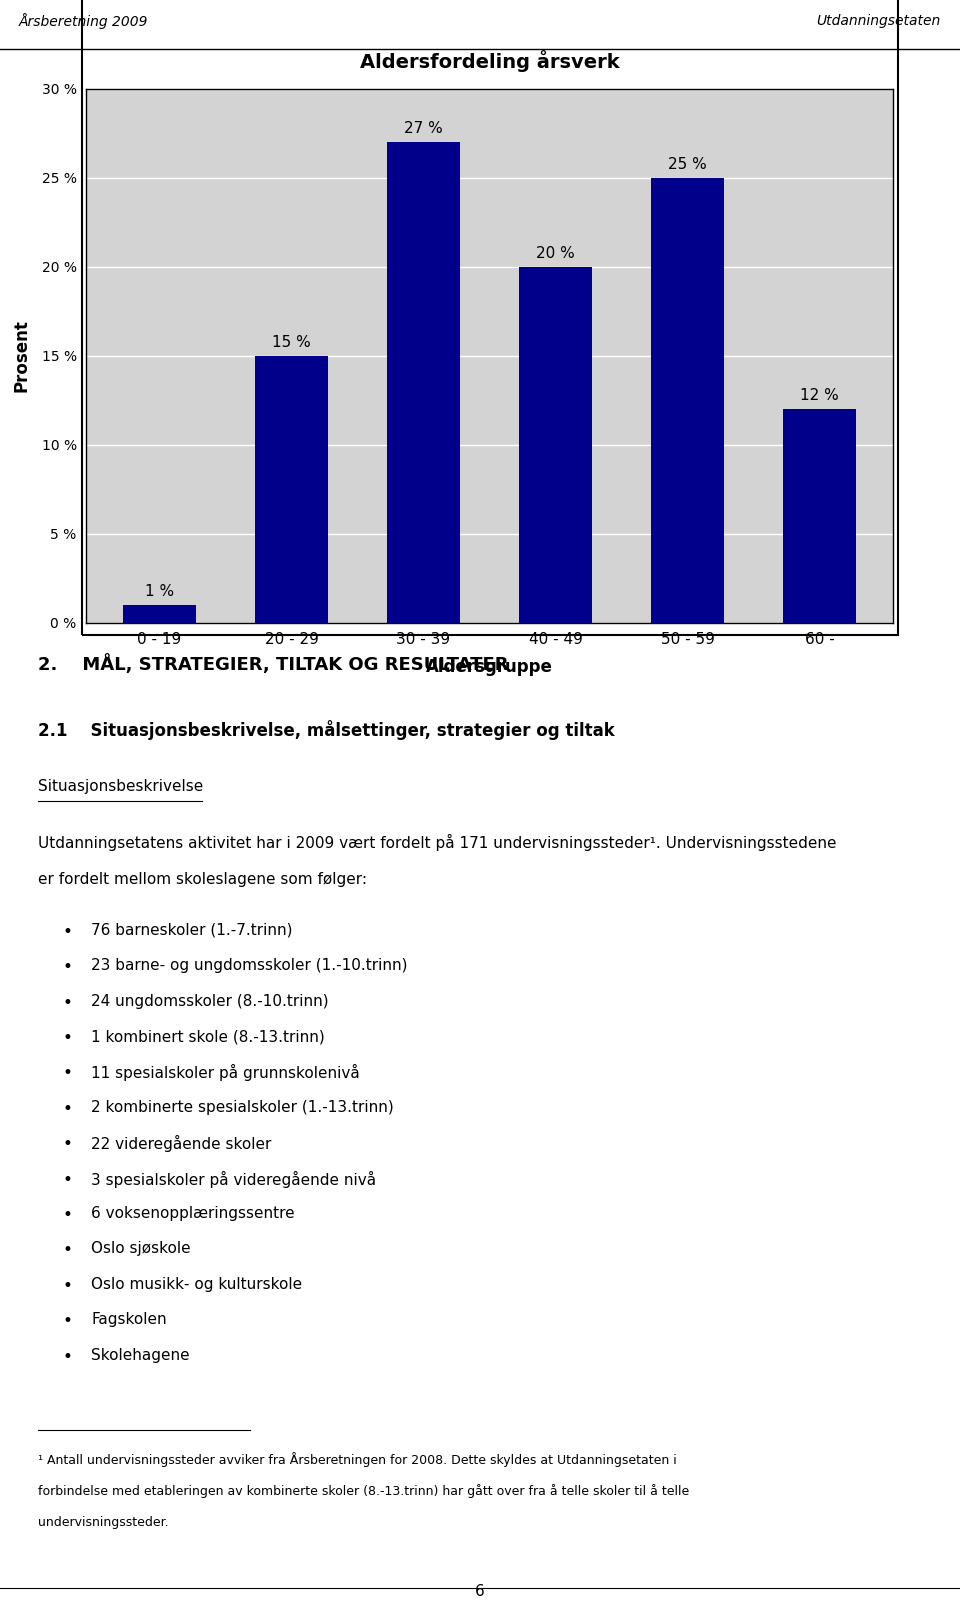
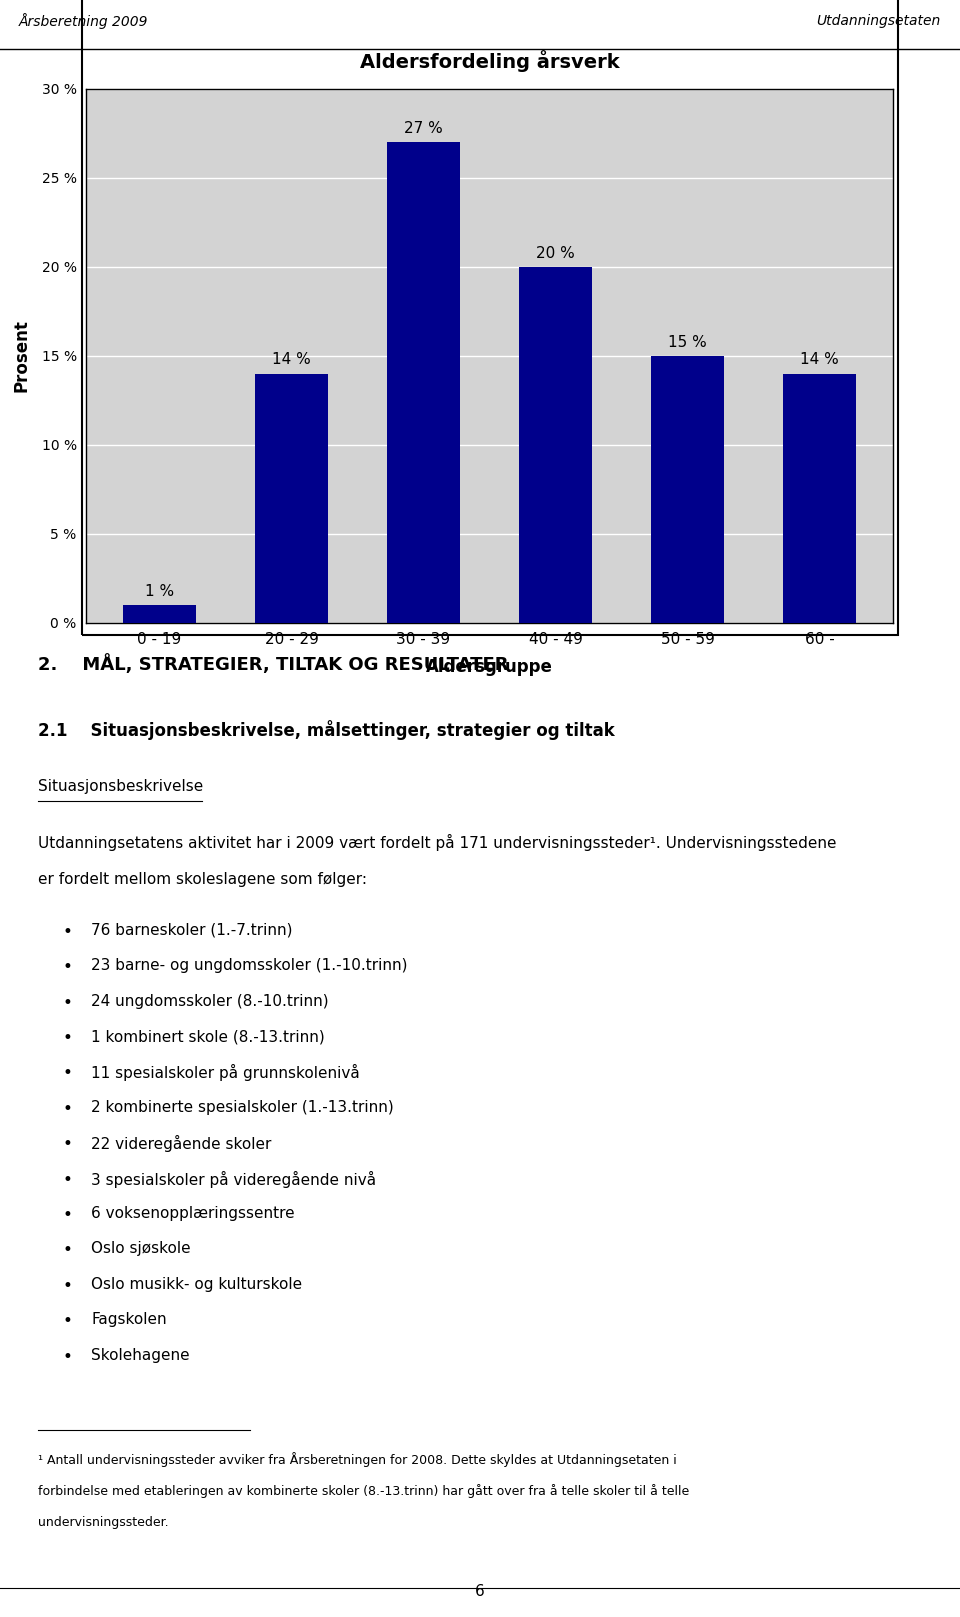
20 - 29: 15 -> 14
50 - 59: 25 -> 15
60 -: 12 -> 14
